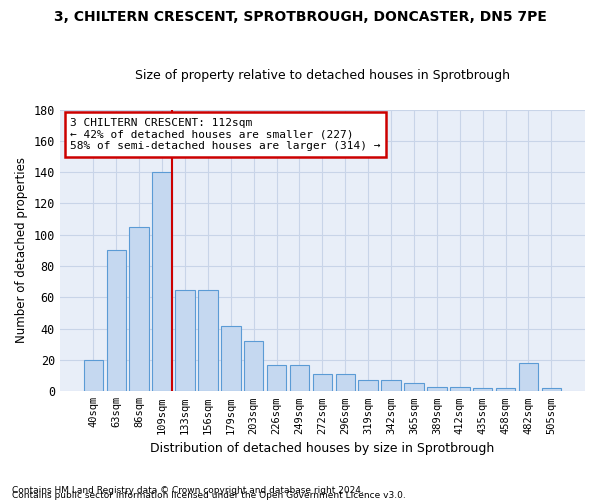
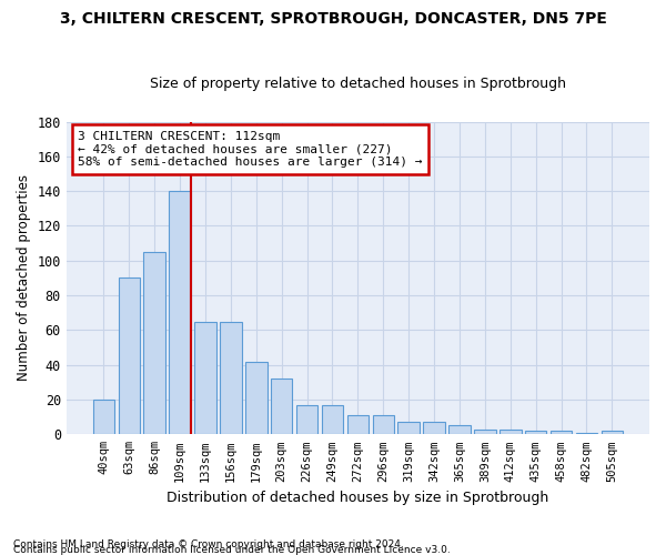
482sqm: 18 -> 1
